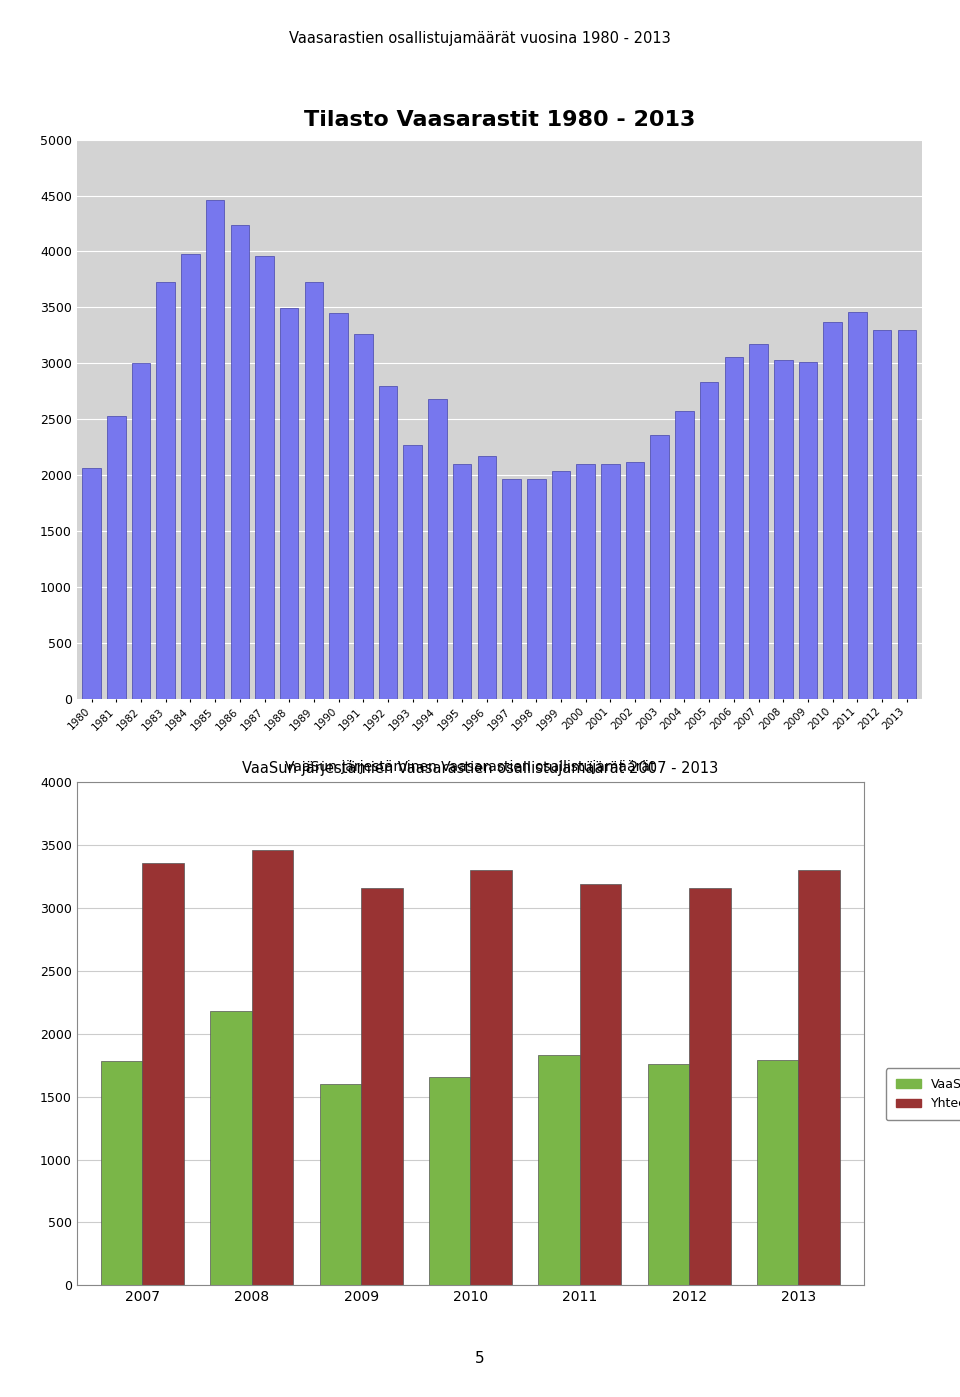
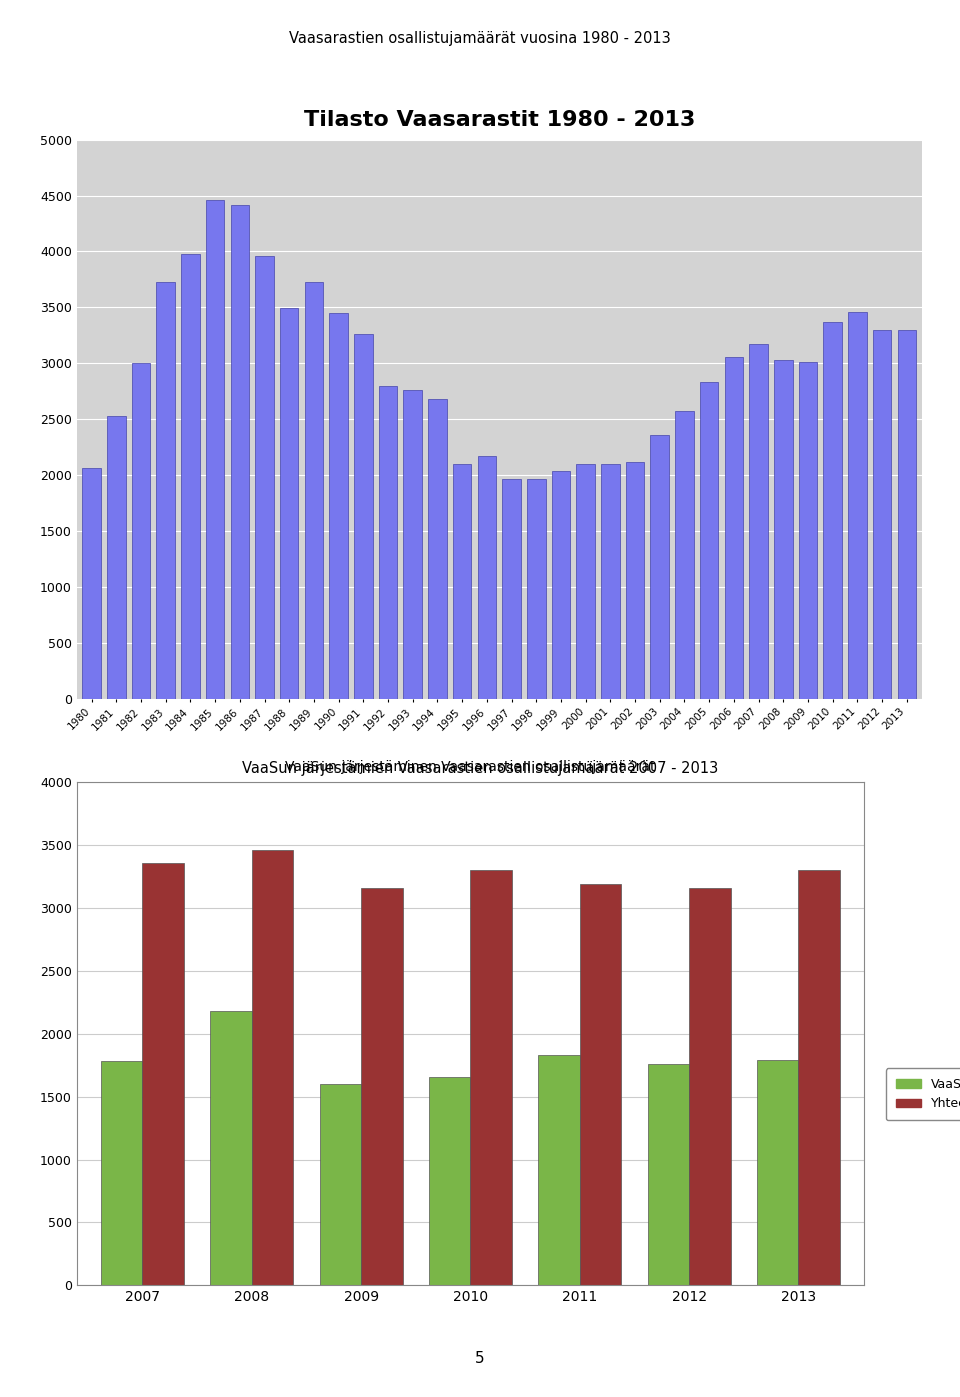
Tilasto Vaasarastit 1980 - 2013/1986: 4240 -> 4420
Tilasto Vaasarastit 1980 - 2013/1993: 2270 -> 2760
